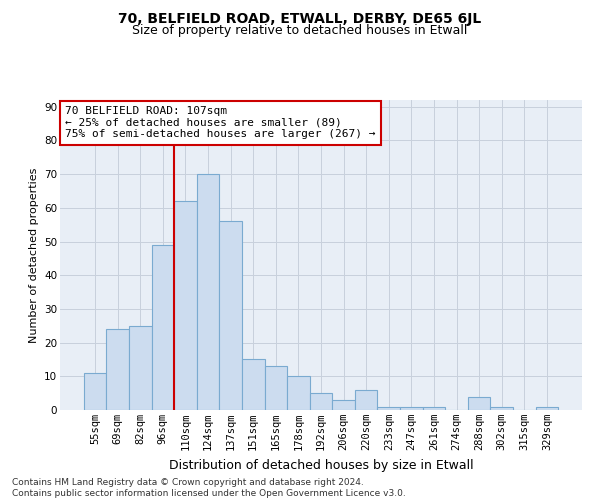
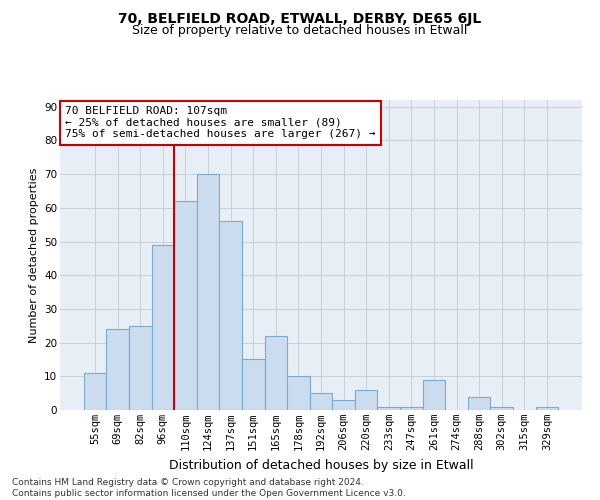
165sqm: 13 -> 22
261sqm: 1 -> 9
